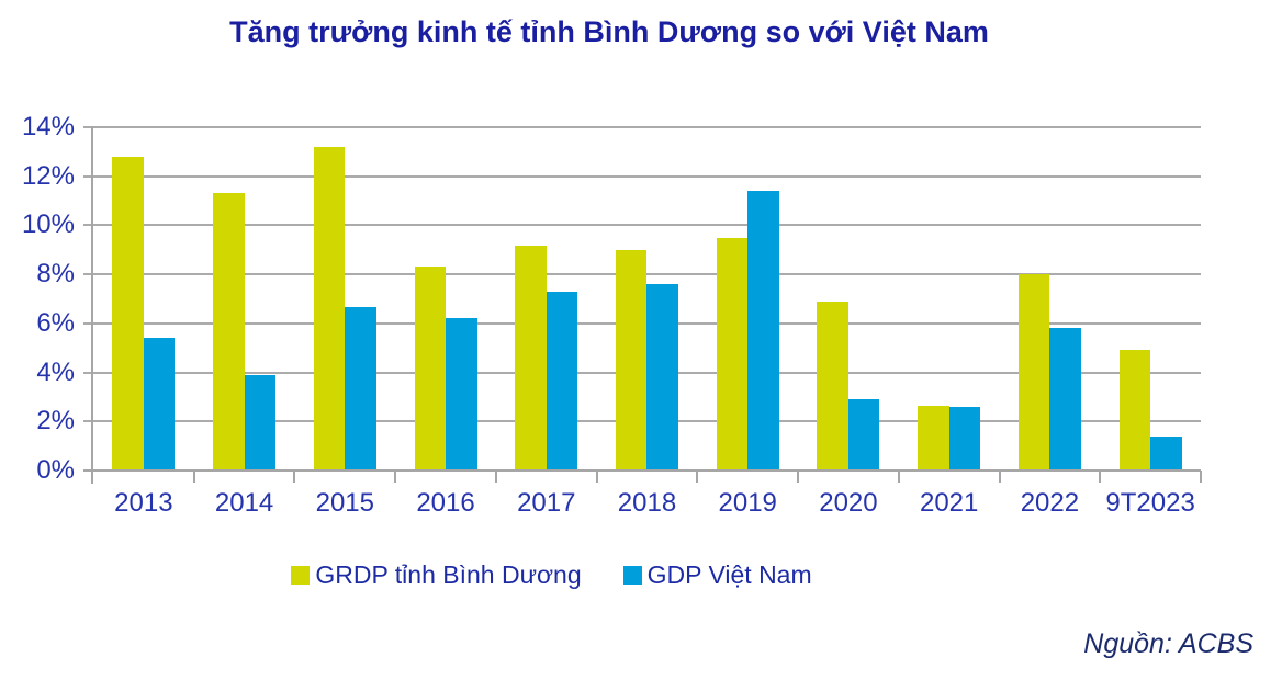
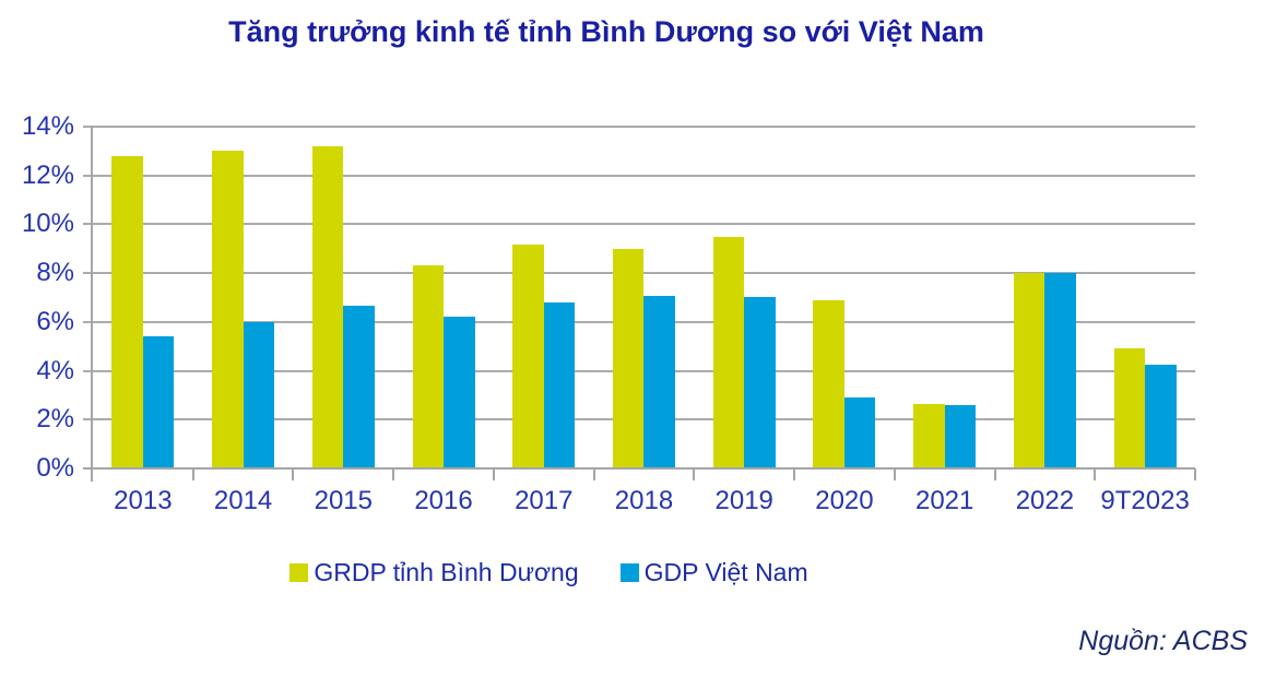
GRDP tỉnh Bình Dương/2014: 11.3% -> 13.0%
GDP Việt Nam/2014: 3.9% -> 6.0%
GDP Việt Nam/2017: 7.3% -> 6.8%
GDP Việt Nam/2018: 7.6% -> 7.1%
GDP Việt Nam/2019: 11.4% -> 7.0%
GDP Việt Nam/2022: 5.8% -> 8.0%
GDP Việt Nam/9T2023: 1.4% -> 4.2%
